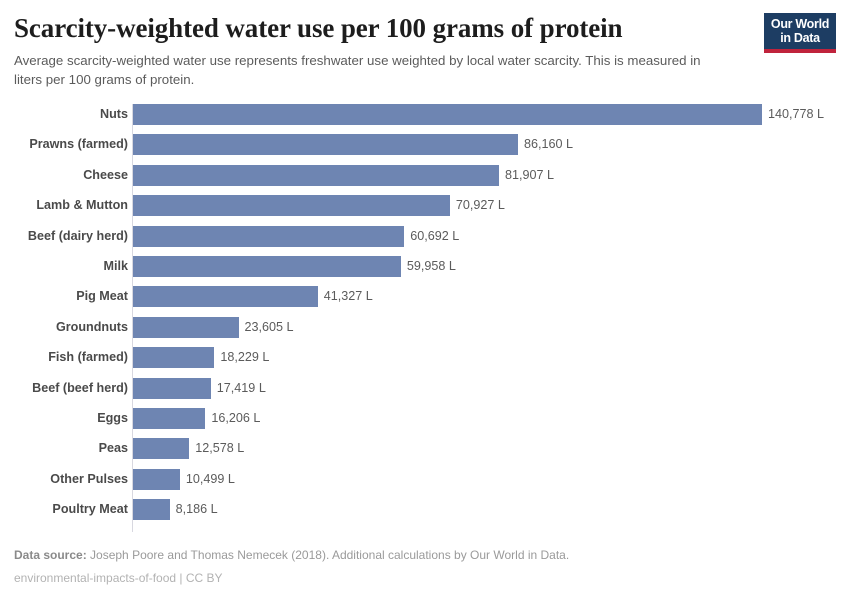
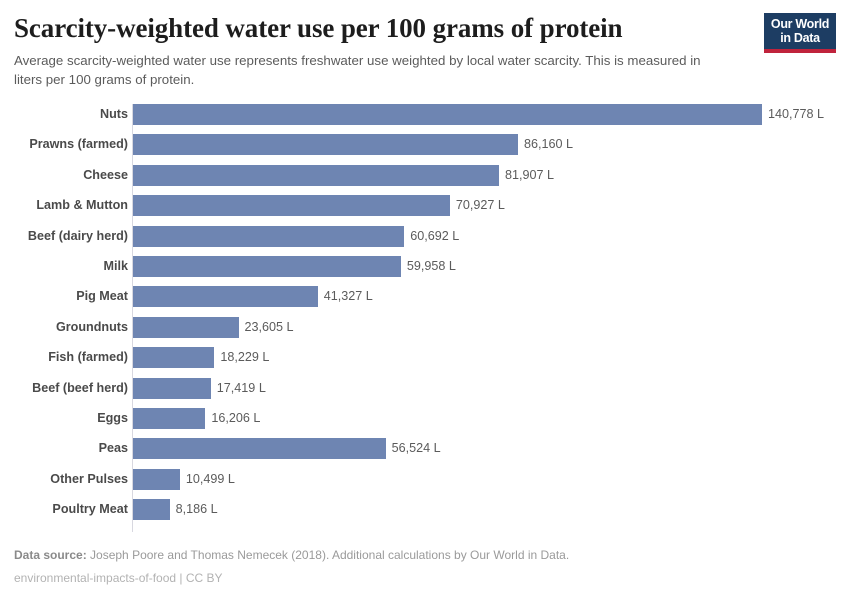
Peas: 12,578 -> 56,524
